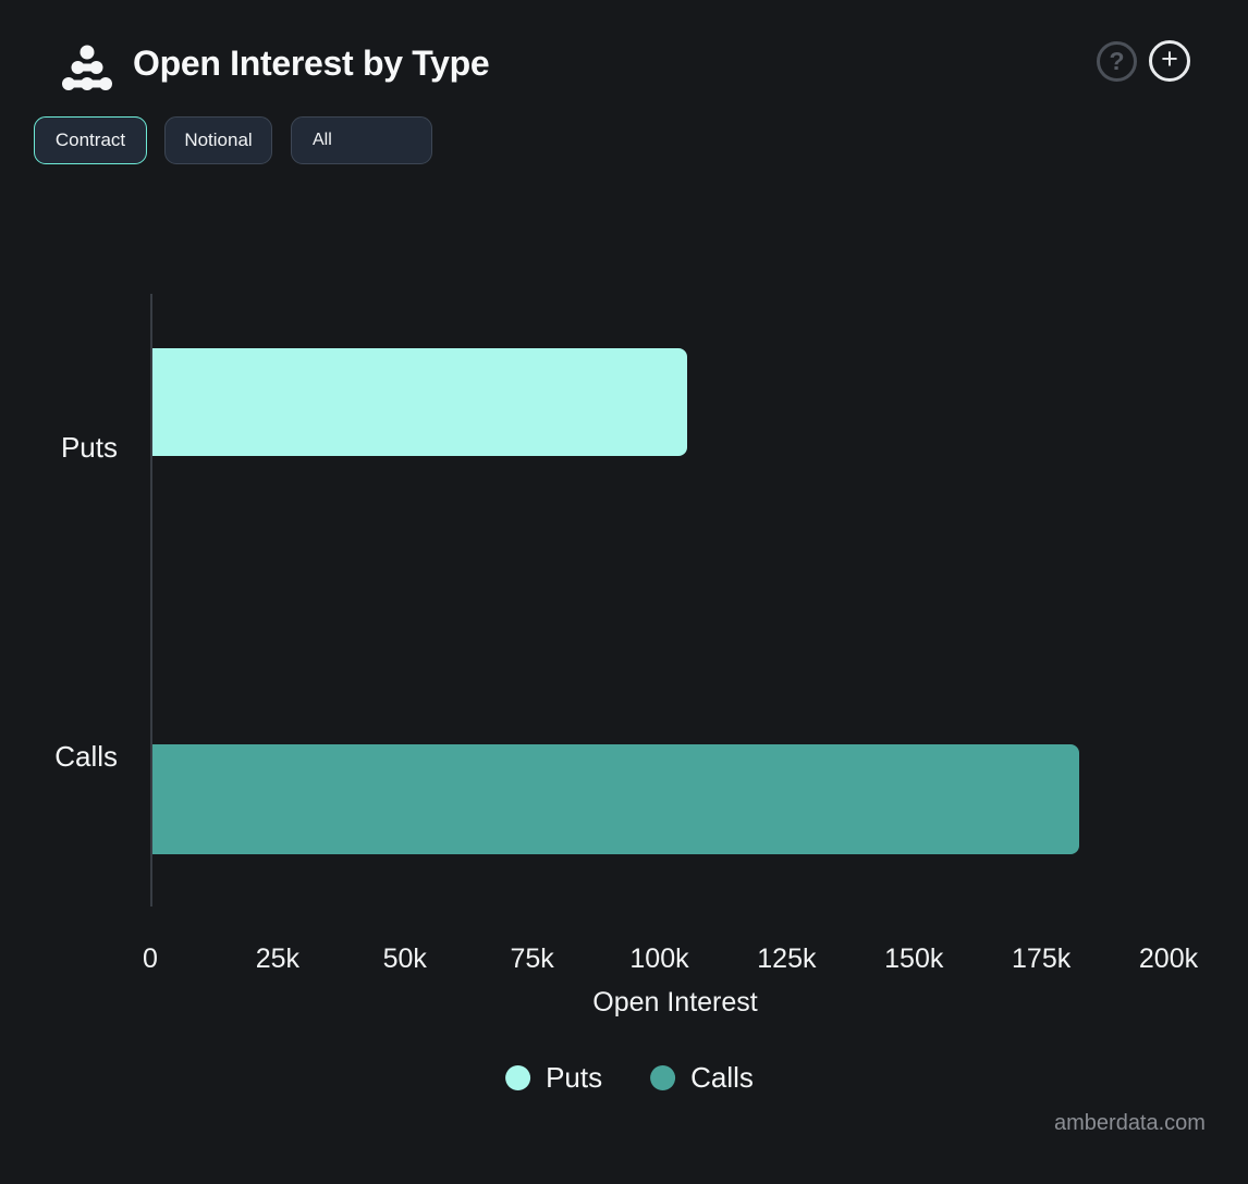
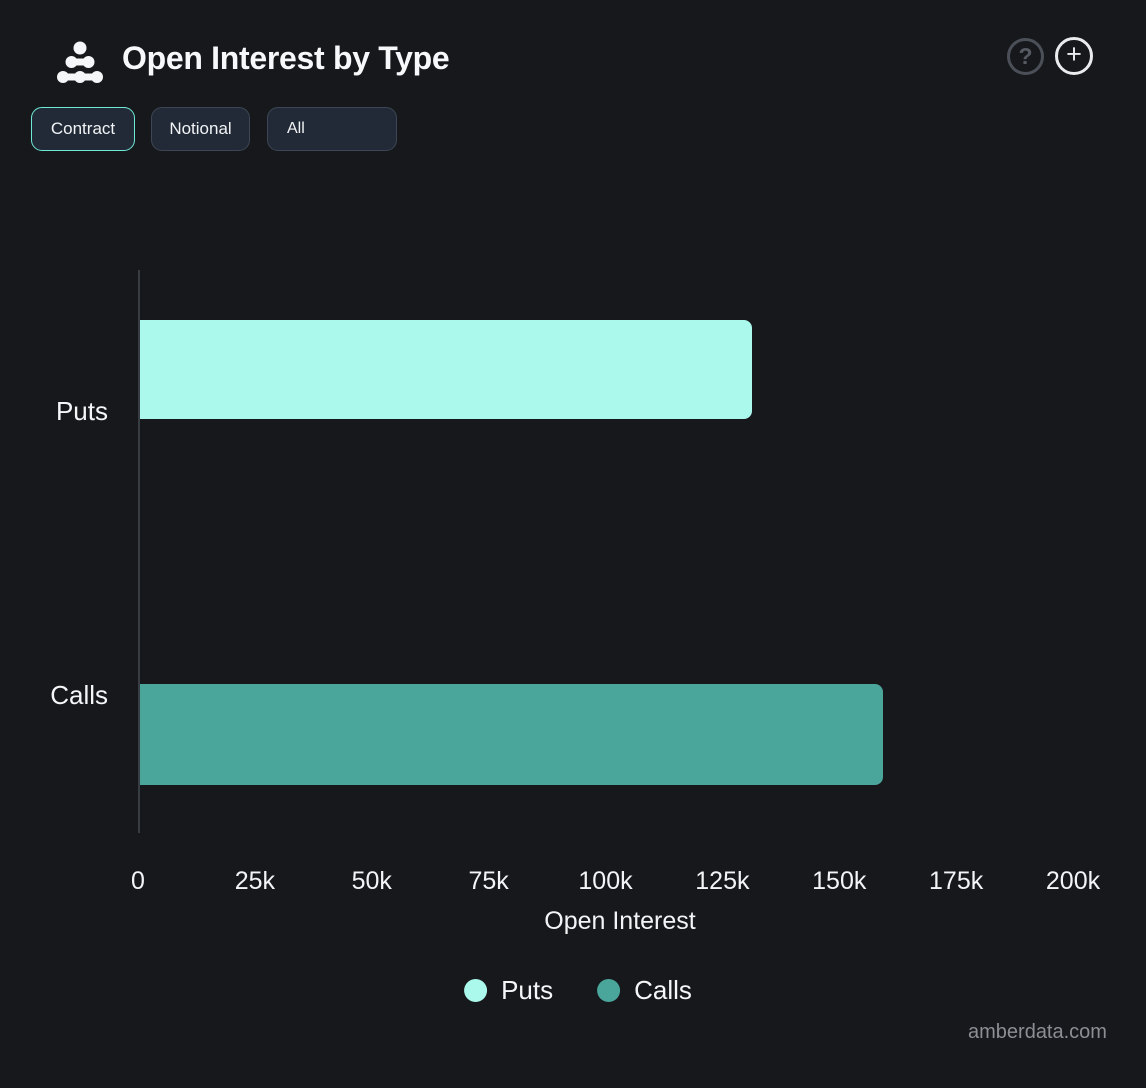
Puts: 105k -> 131k
Calls: 182k -> 159k
